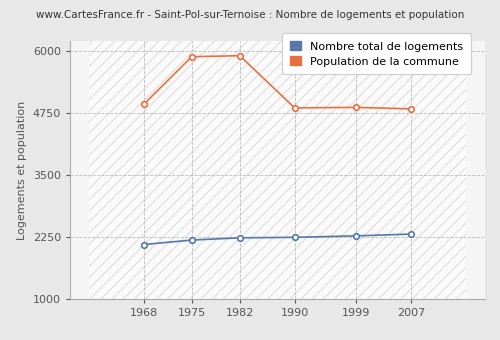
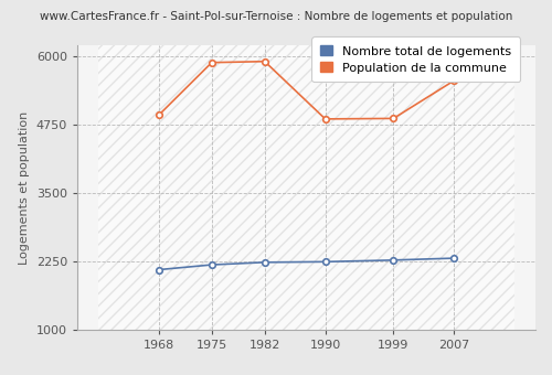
Population de la commune/2007: 4830 -> 5550
